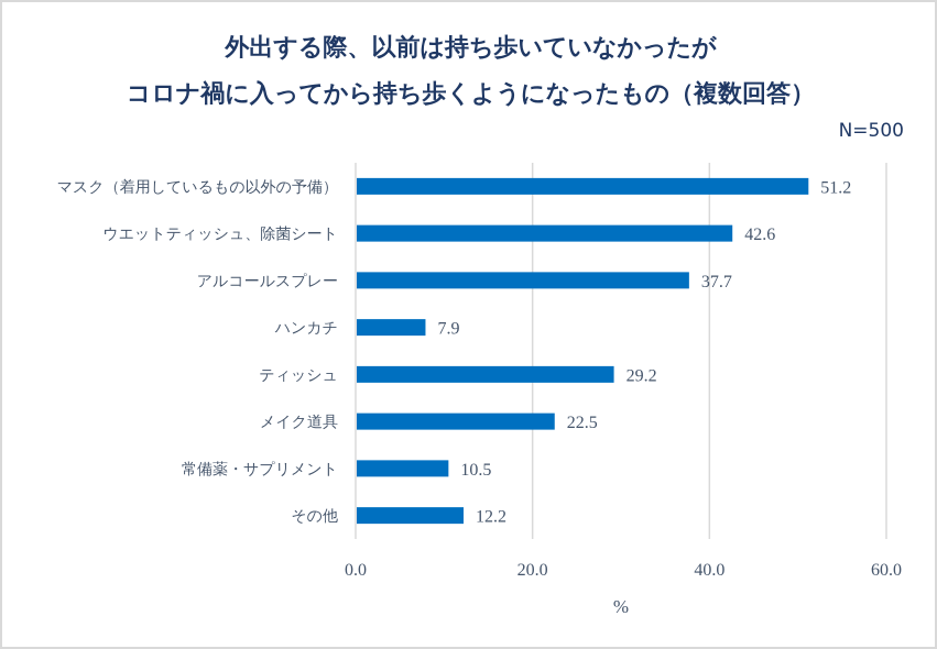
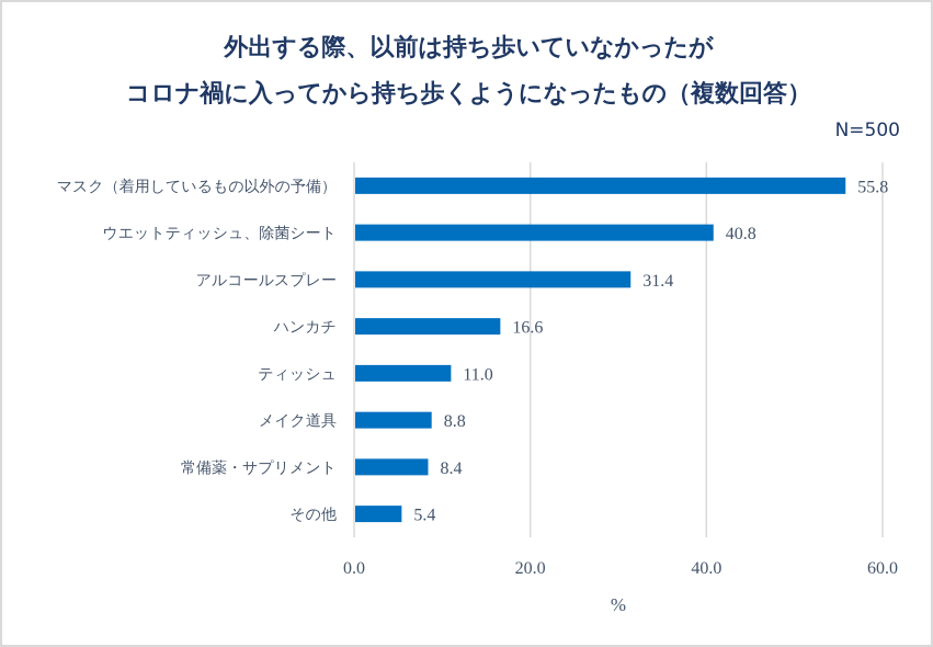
マスク（着用しているもの以外の予備）: 51.2 -> 55.8
ウエットティッシュ、除菌シート: 42.6 -> 40.8
アルコールスプレー: 37.7 -> 31.4
ハンカチ: 7.9 -> 16.6
ティッシュ: 29.2 -> 11.0
メイク道具: 22.5 -> 8.8
常備薬・サプリメント: 10.5 -> 8.4
その他: 12.2 -> 5.4
